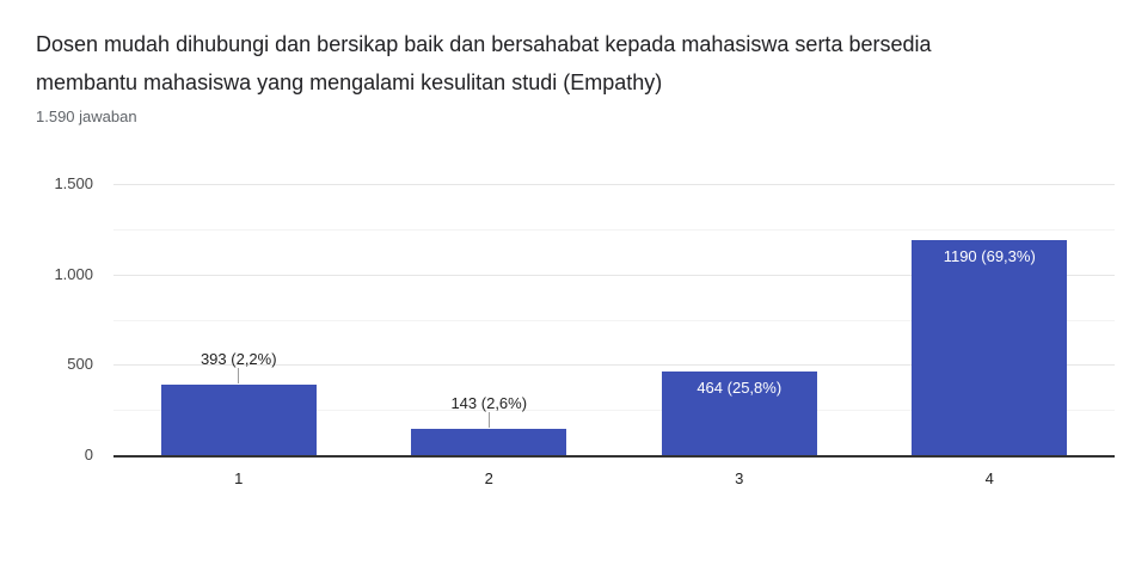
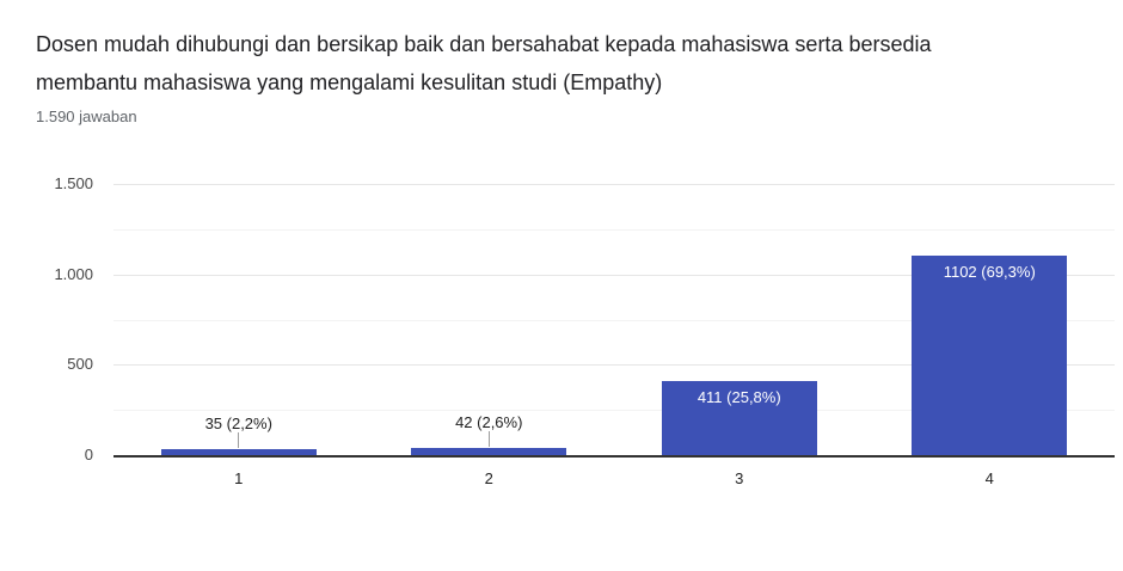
1: 393 -> 35
2: 143 -> 42
3: 464 -> 411
4: 1190 -> 1102
